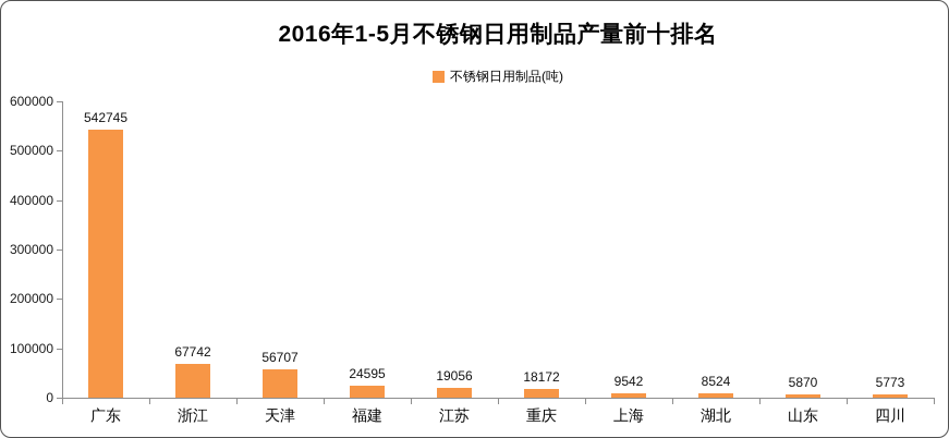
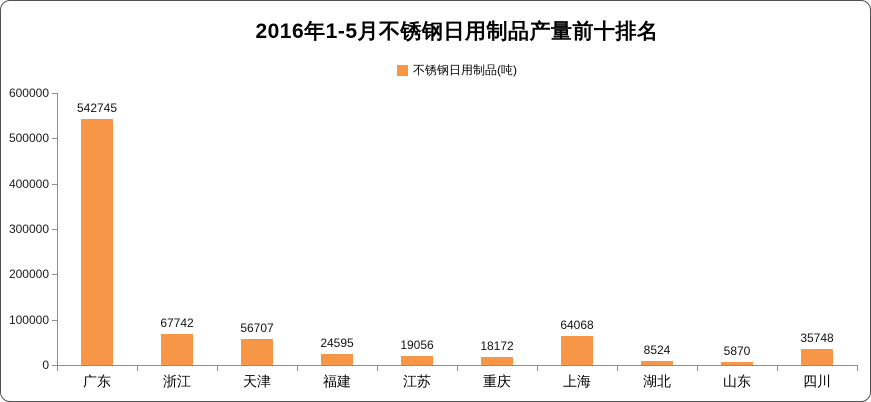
上海: 9542 -> 64068
四川: 5773 -> 35748
